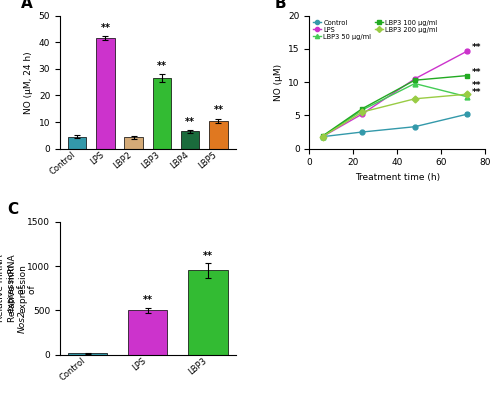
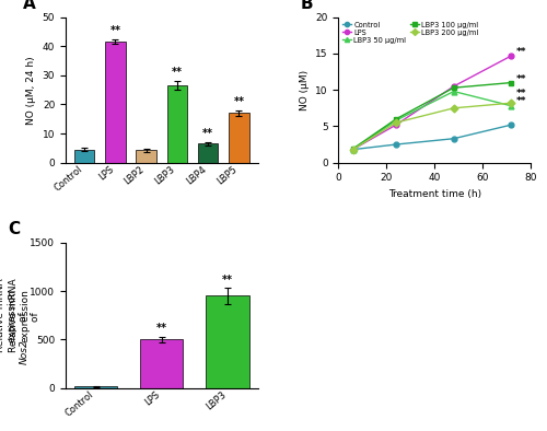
LBP5: 10.5 -> 17.0
